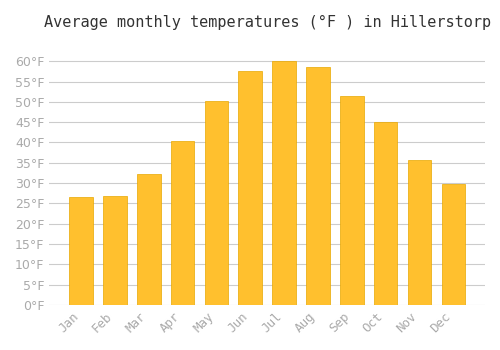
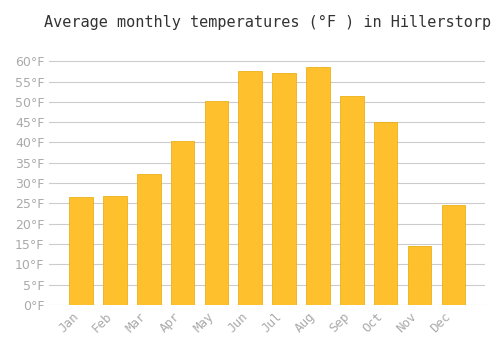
Jul: 60.0°F -> 57.0°F
Nov: 35.8°F -> 14.5°F
Dec: 29.7°F -> 24.5°F
